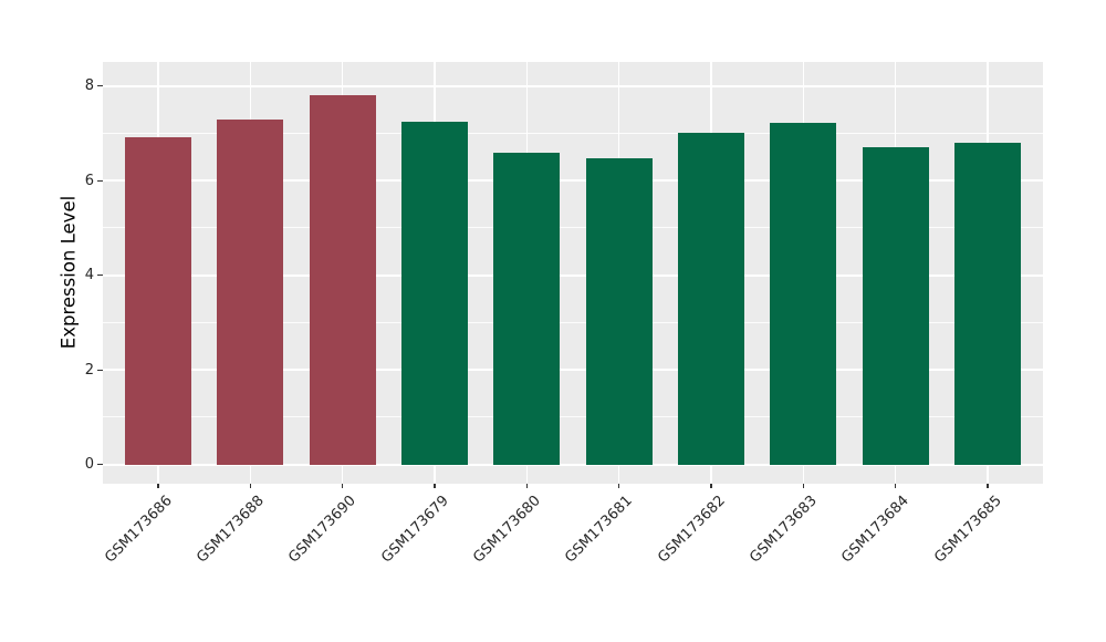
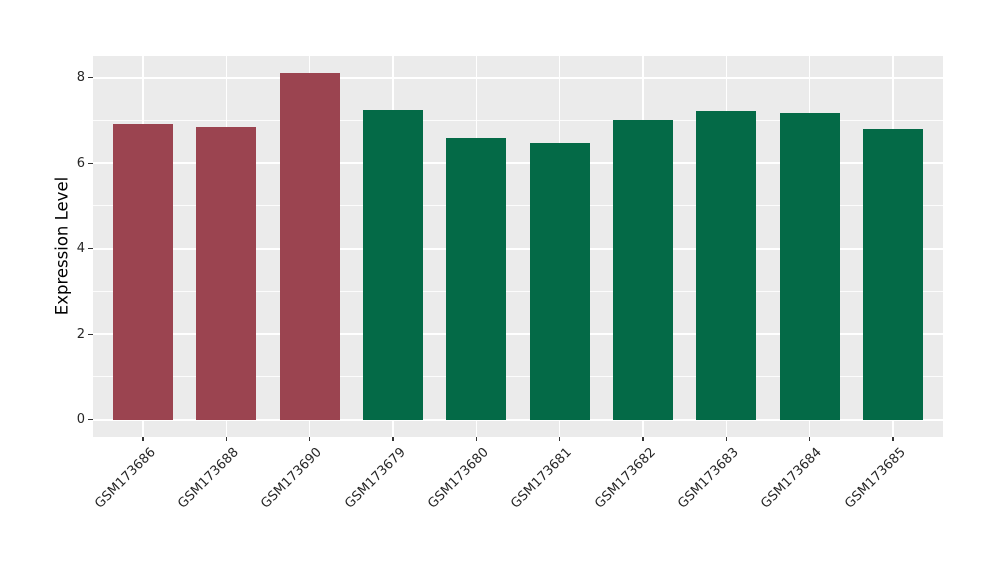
GSM173688: 7.3 -> 6.8
GSM173690: 7.8 -> 8.1
GSM173684: 6.7 -> 7.2
